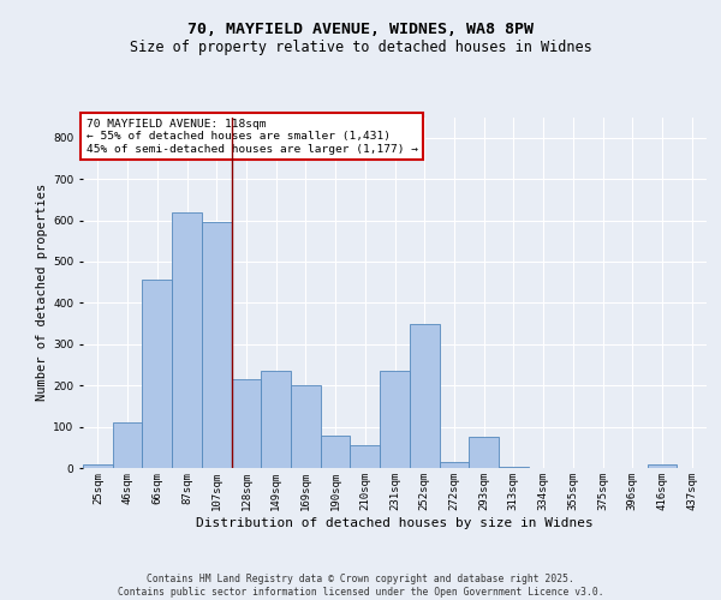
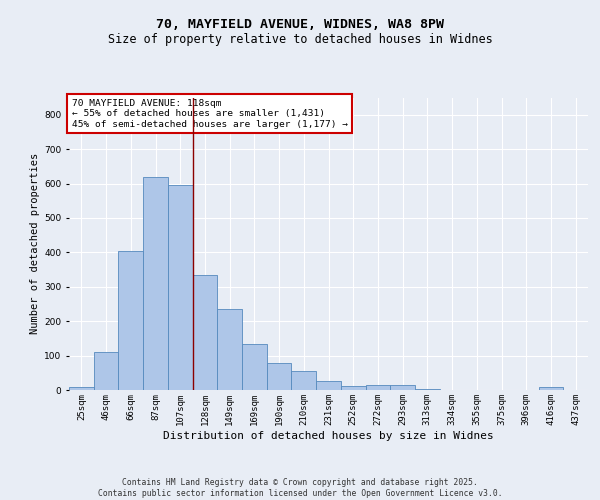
66sqm: 455 -> 405
128sqm: 215 -> 335
169sqm: 200 -> 135
231sqm: 235 -> 25
252sqm: 350 -> 12
293sqm: 75 -> 15
